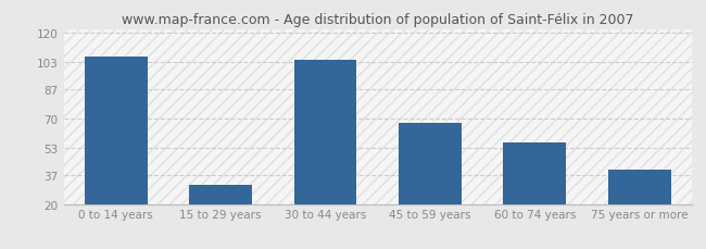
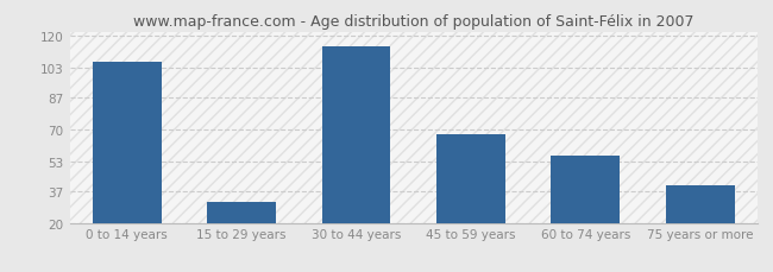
30 to 44 years: 104 -> 114
